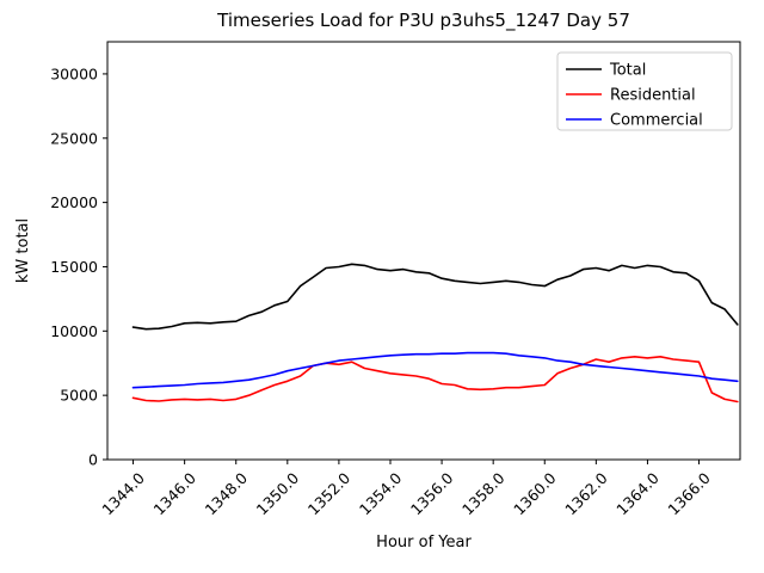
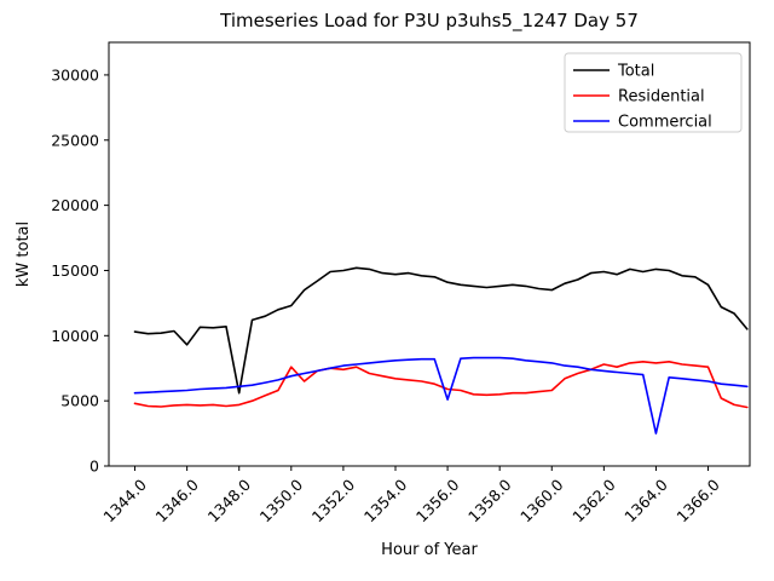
Total/1346.0: 10600 -> 9300
Total/1348.0: 10800 -> 5600
Residential/1350.0: 6100 -> 7600
Commercial/1356.0: 8200 -> 5100
Commercial/1364.0: 6900 -> 2500
